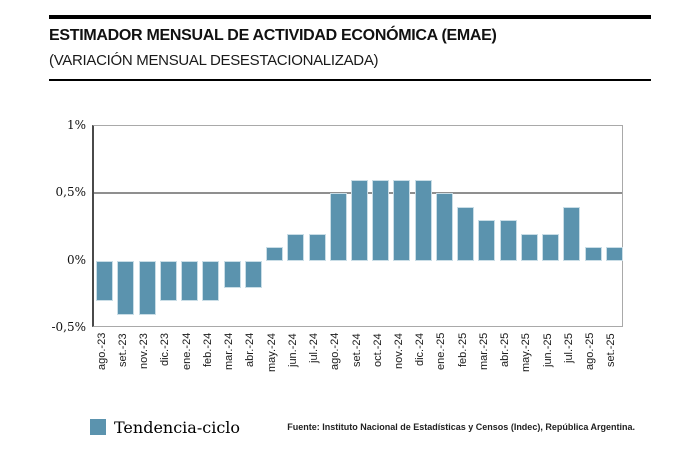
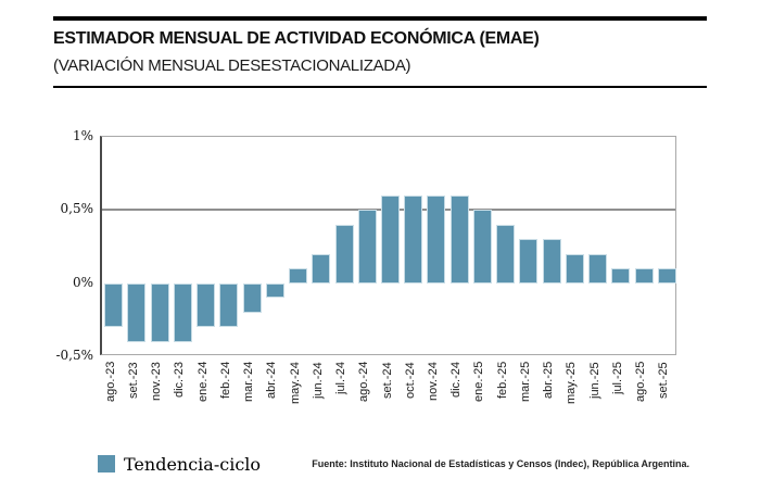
dic.-23: -0,3% -> -0,4%
abr.-24: -0,2% -> -0,1%
jul.-24: 0,2% -> 0,4%
jul.-25: 0,4% -> 0,1%
